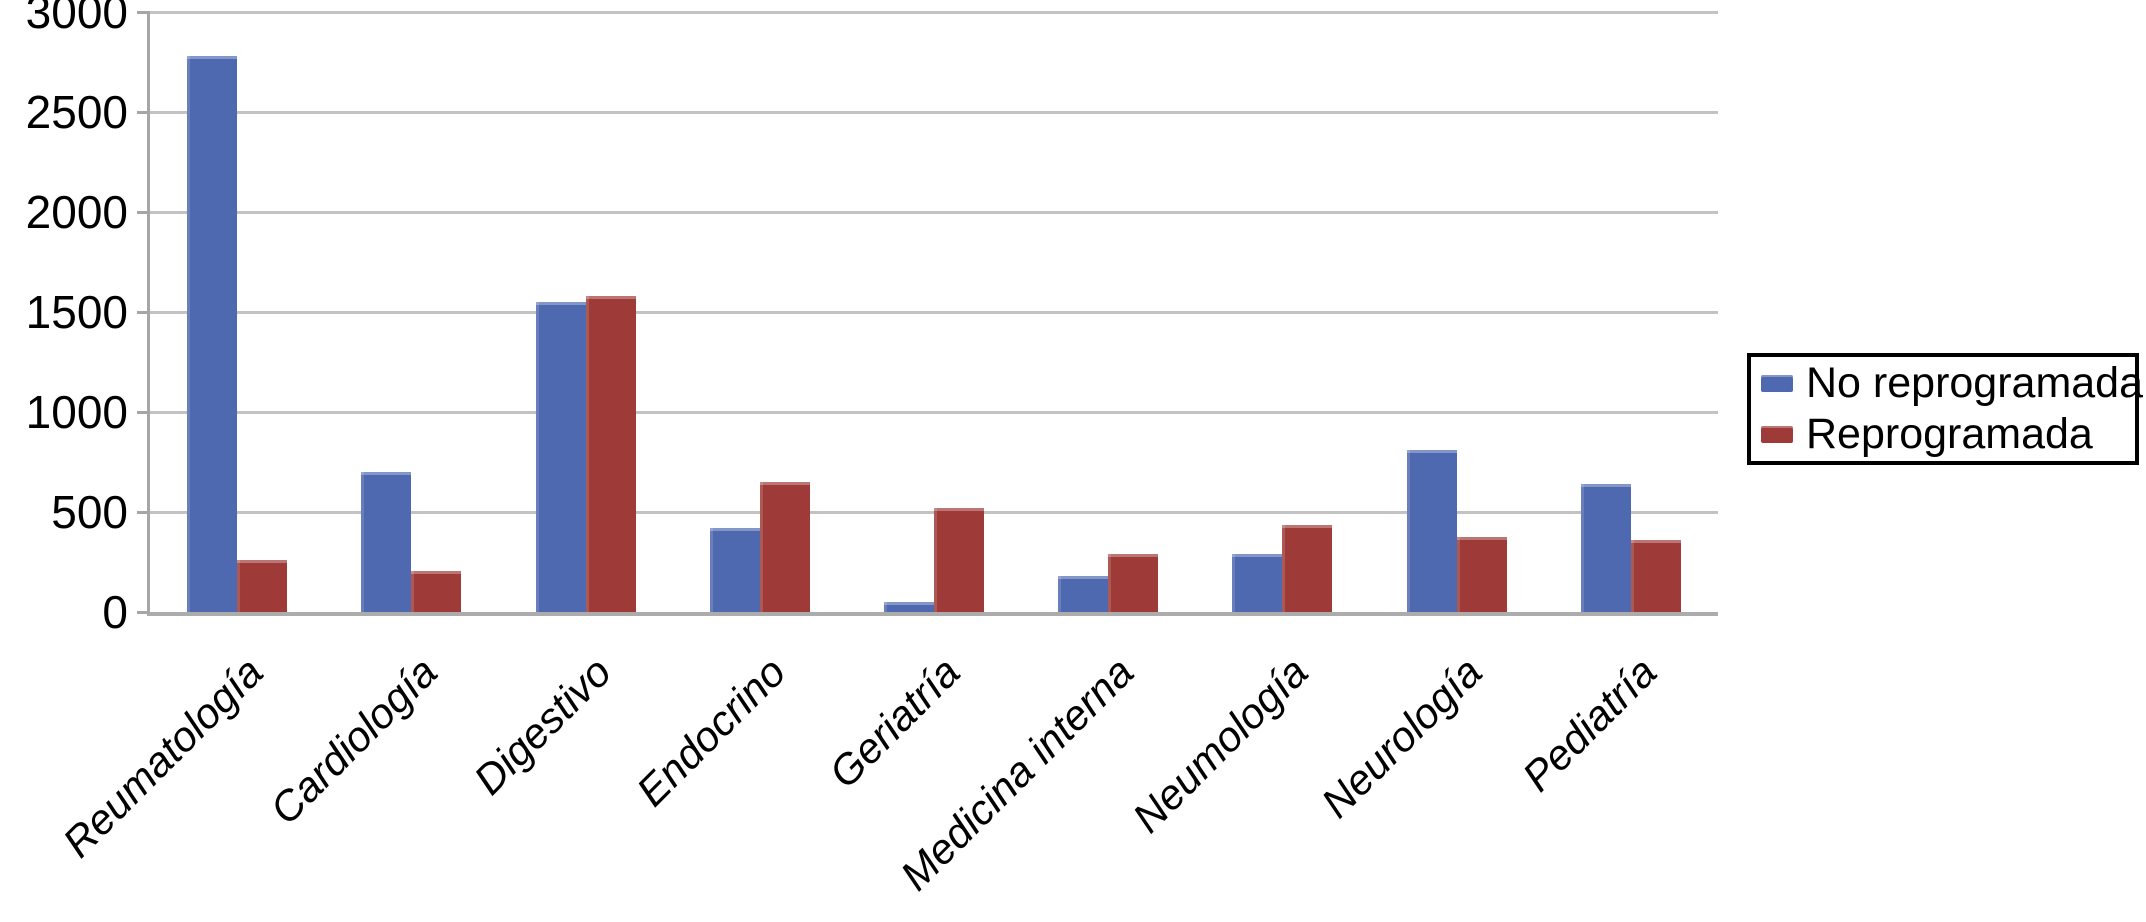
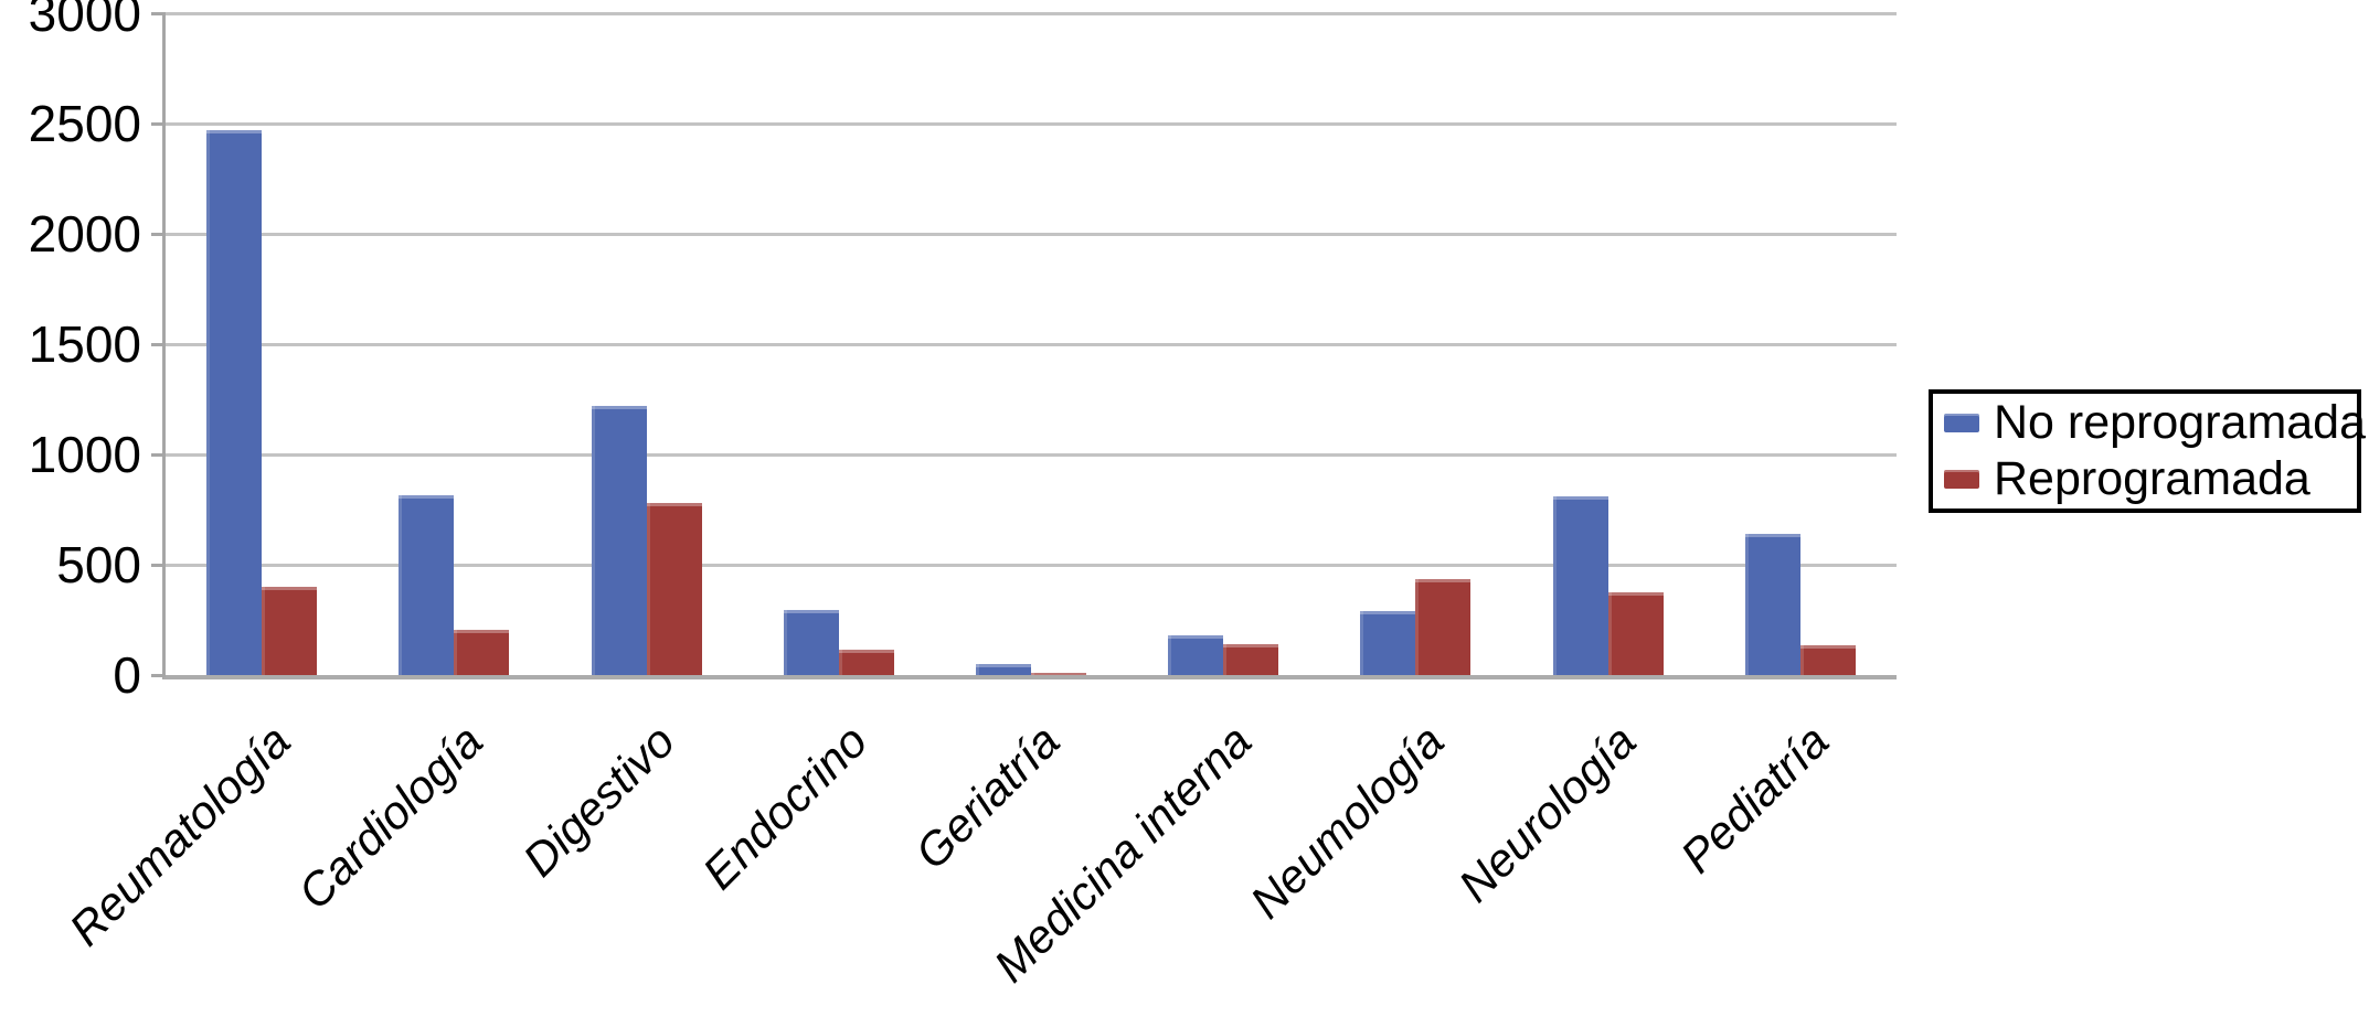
No reprogramada/Reumatología: 2780 -> 2470
Reprogramada/Reumatología: 260 -> 400
No reprogramada/Cardiología: 700 -> 820
No reprogramada/Digestivo: 1550 -> 1220
Reprogramada/Digestivo: 1580 -> 780
No reprogramada/Endocrino: 420 -> 300
Reprogramada/Endocrino: 650 -> 120
Reprogramada/Geriatría: 520 -> 10
Reprogramada/Medicina interna: 290 -> 140
Reprogramada/Pediatría: 360 -> 140
